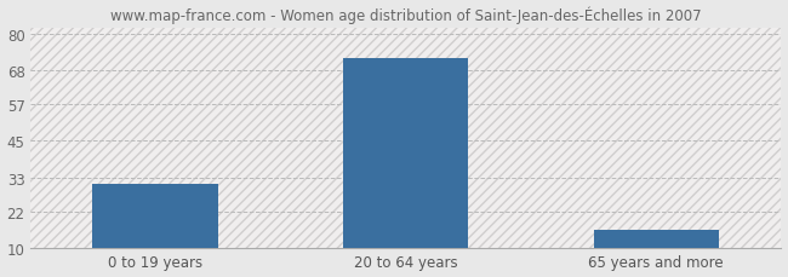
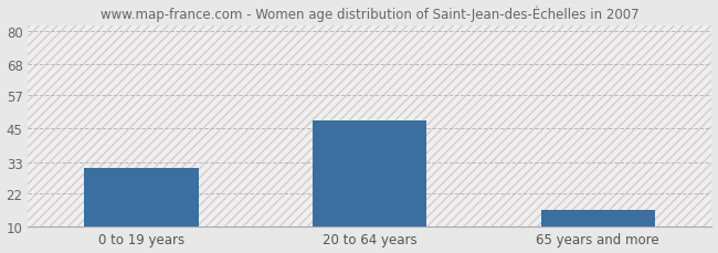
20 to 64 years: 72 -> 48
